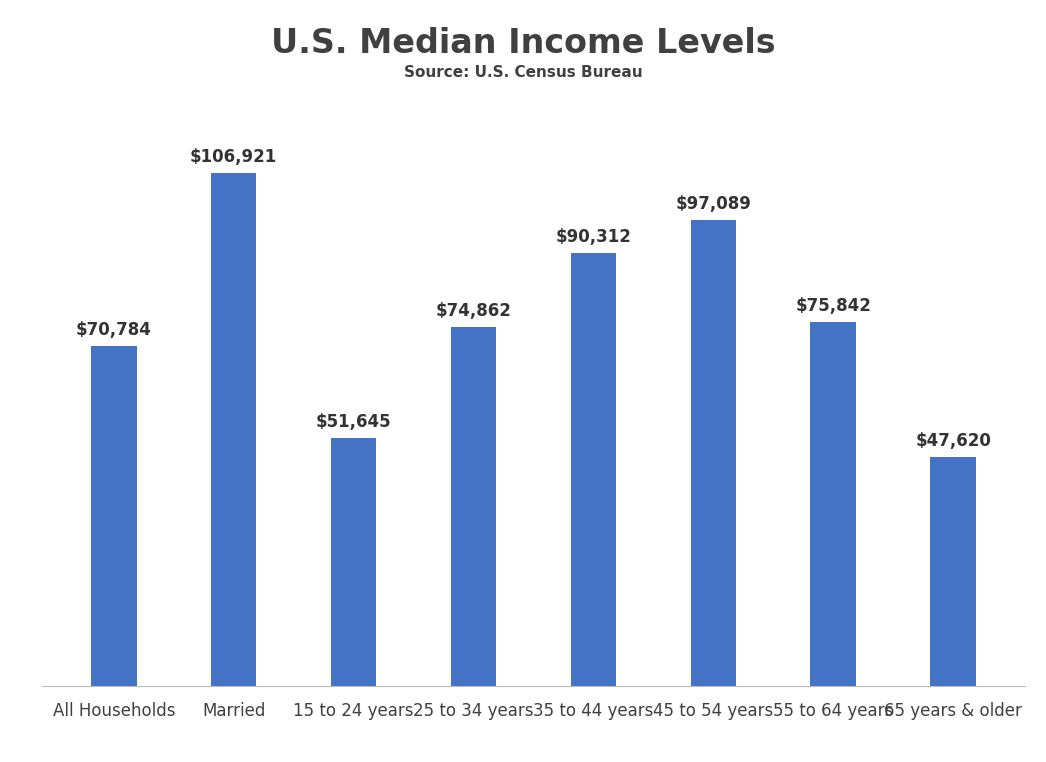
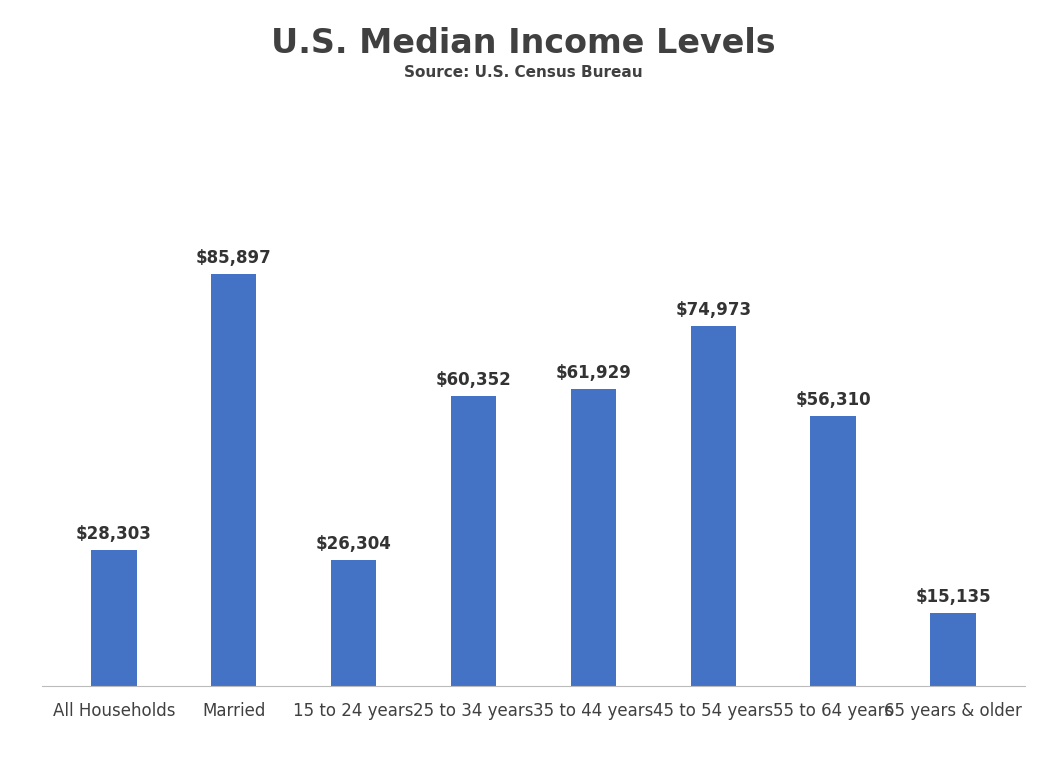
All Households: $70,784 -> $28,303
Married: $106,921 -> $85,897
15 to 24 years: $51,645 -> $26,304
25 to 34 years: $74,862 -> $60,352
35 to 44 years: $90,312 -> $61,929
45 to 54 years: $97,089 -> $74,973
55 to 64 years: $75,842 -> $56,310
65 years & older: $47,620 -> $15,135
